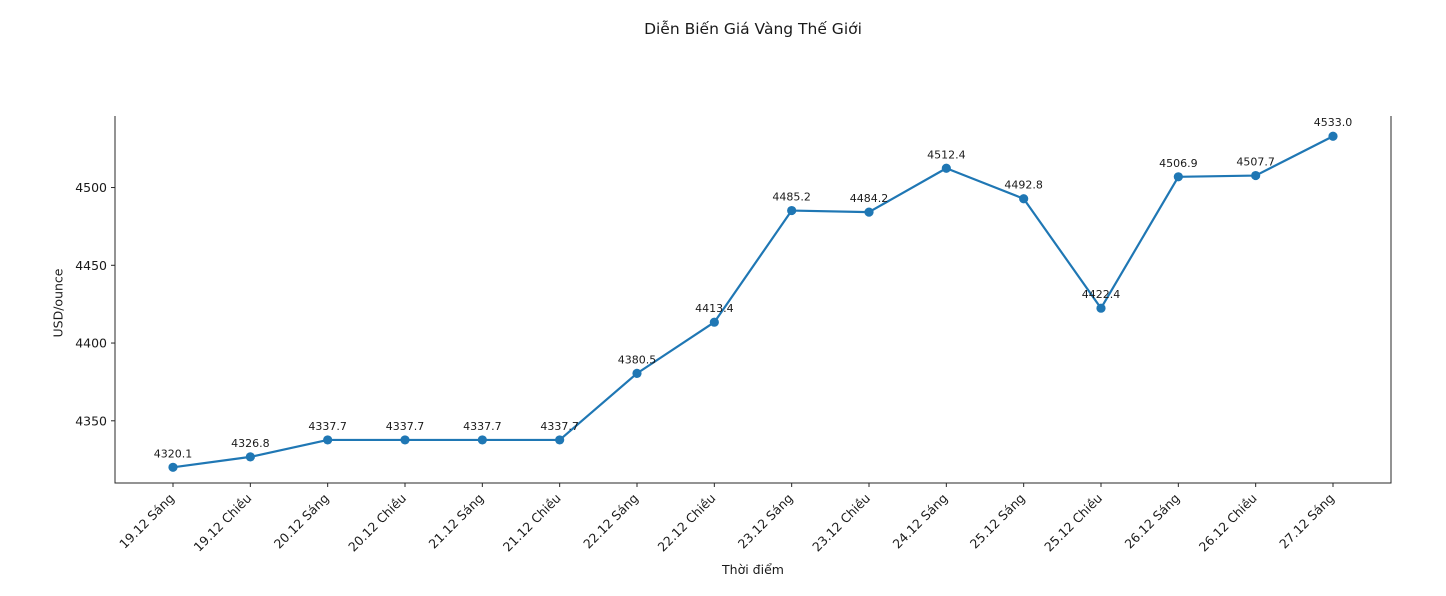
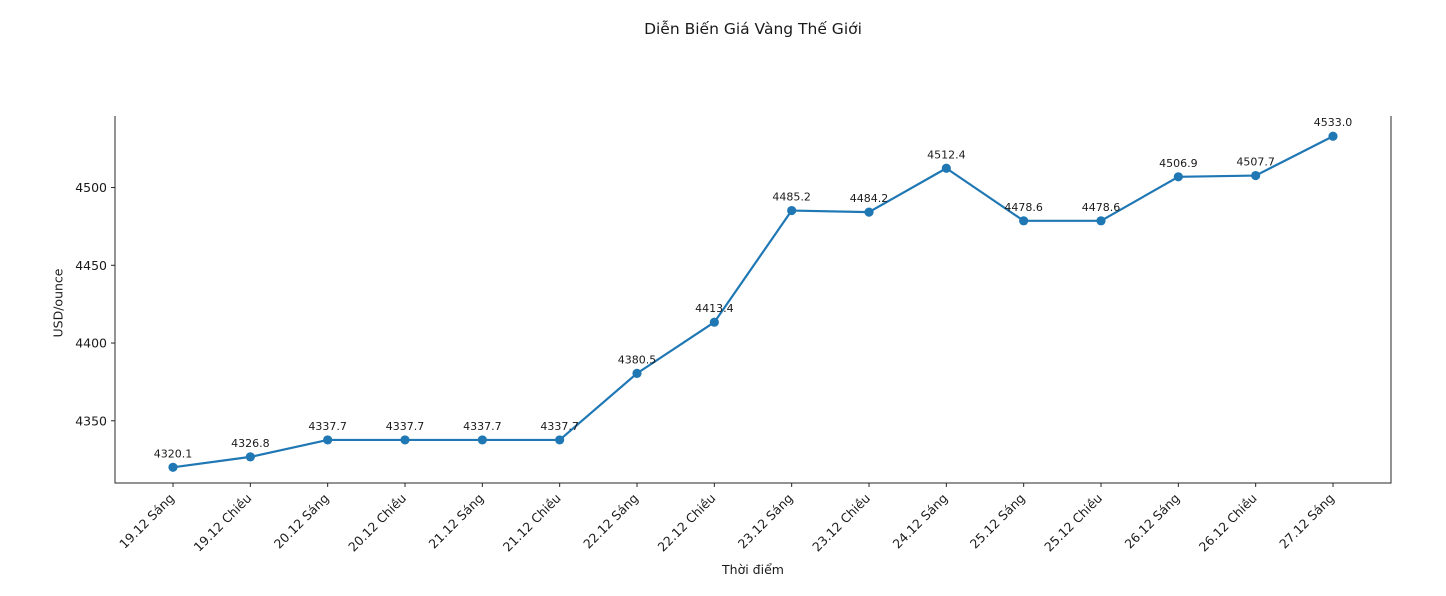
25.12 Sáng: 4492.8 -> 4478.6
25.12 Chiều: 4422.4 -> 4478.6
